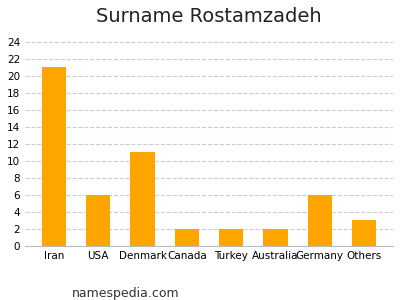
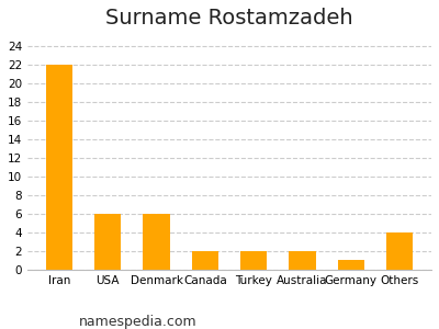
Iran: 21 -> 22
Denmark: 11 -> 6
Germany: 6 -> 1
Others: 3 -> 4
